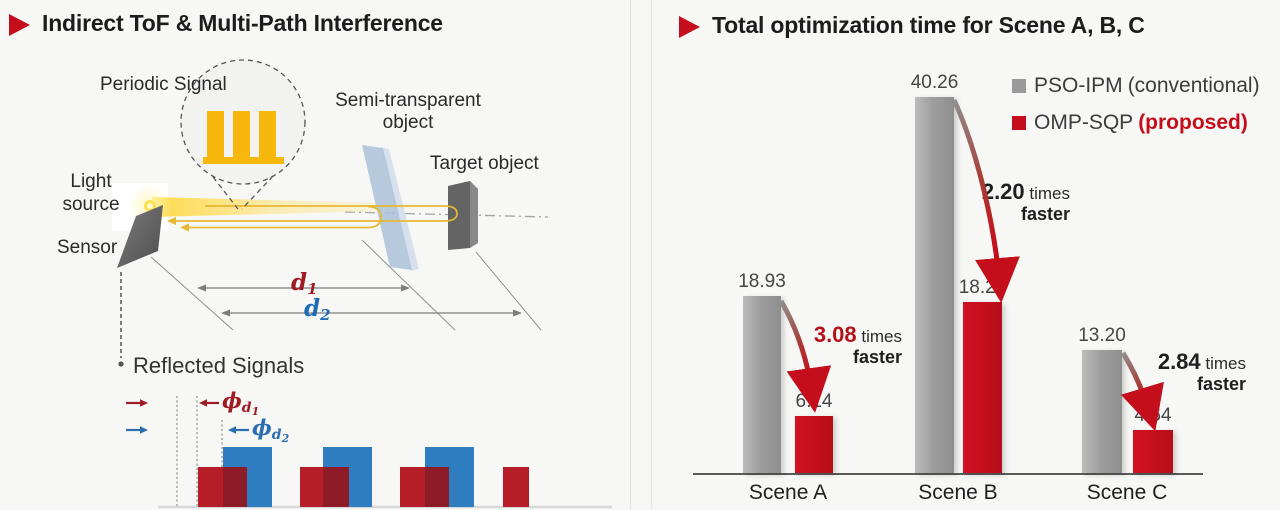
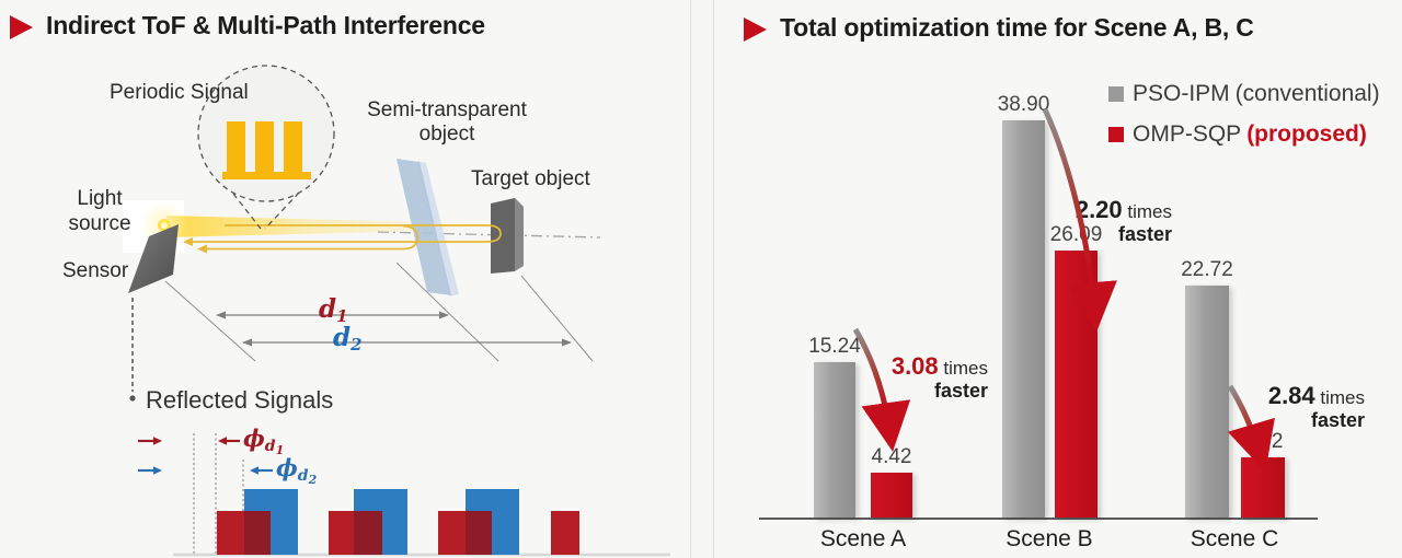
PSO-IPM (conventional)/Scene A: 18.93 -> 15.24
OMP-SQP (proposed)/Scene A: 6.14 -> 4.42
PSO-IPM (conventional)/Scene B: 40.26 -> 38.90
OMP-SQP (proposed)/Scene B: 18.26 -> 26.09
PSO-IPM (conventional)/Scene C: 13.20 -> 22.72
OMP-SQP (proposed)/Scene C: 4.64 -> 5.92
